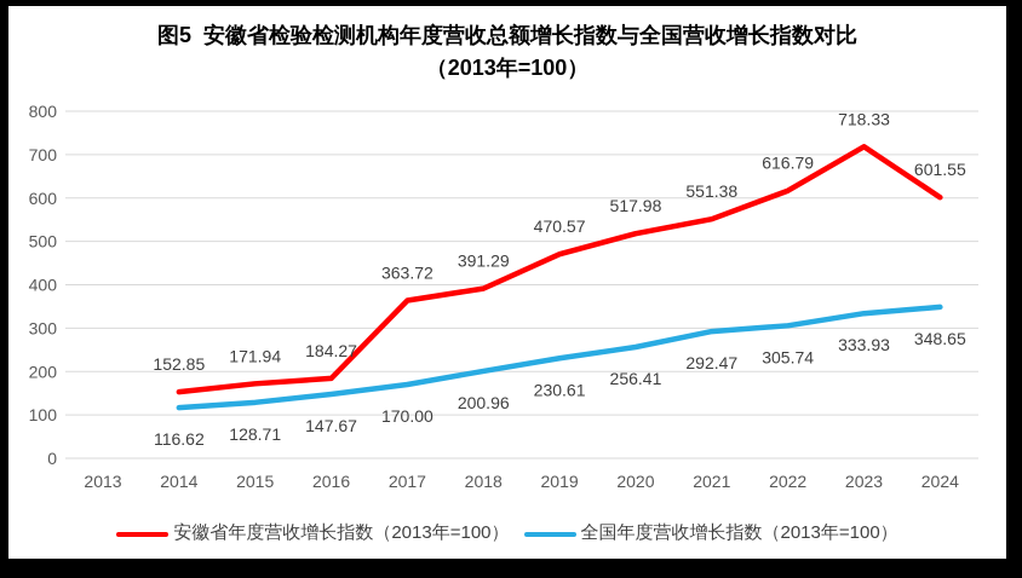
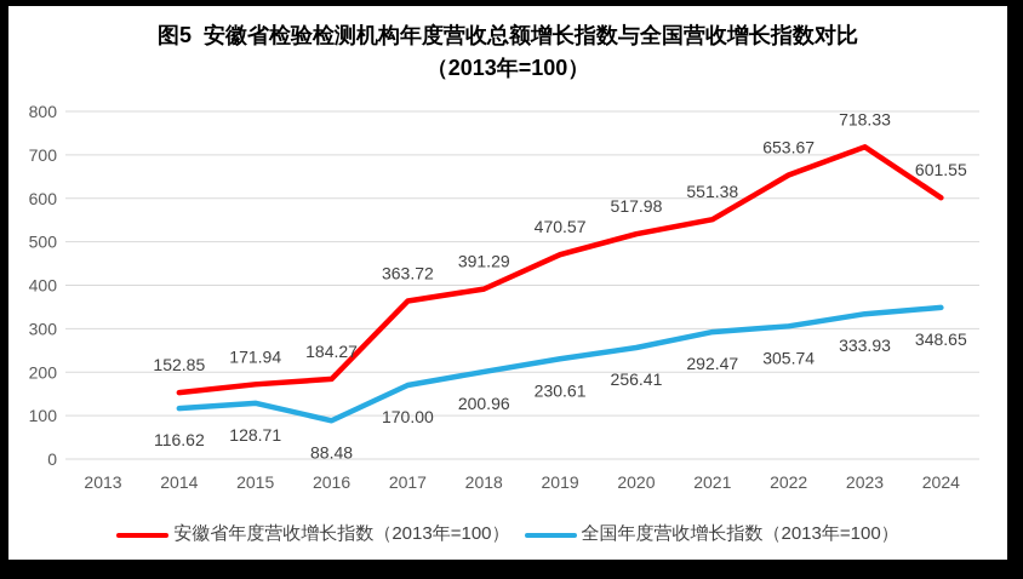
全国年度营收增长指数（2013年=100）/2016: 147.67 -> 88.48
安徽省年度营收增长指数（2013年=100）/2022: 616.79 -> 653.67
